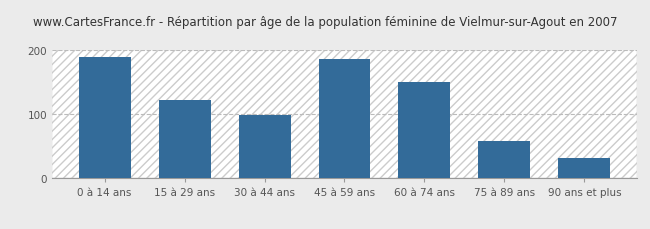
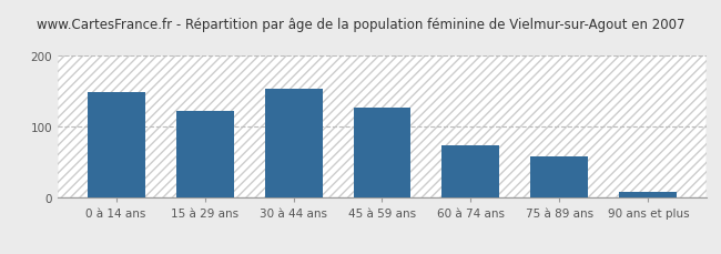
0 à 14 ans: 188 -> 148
30 à 44 ans: 98 -> 153
45 à 59 ans: 186 -> 127
60 à 74 ans: 150 -> 74
90 ans et plus: 32 -> 8
